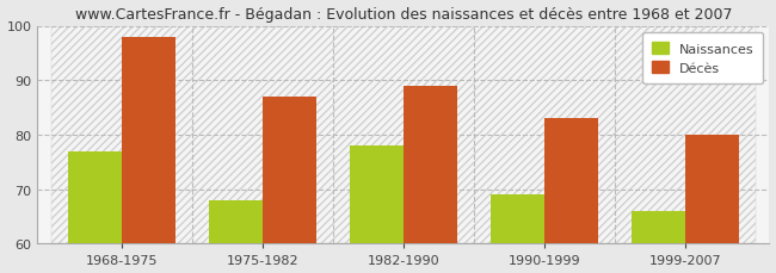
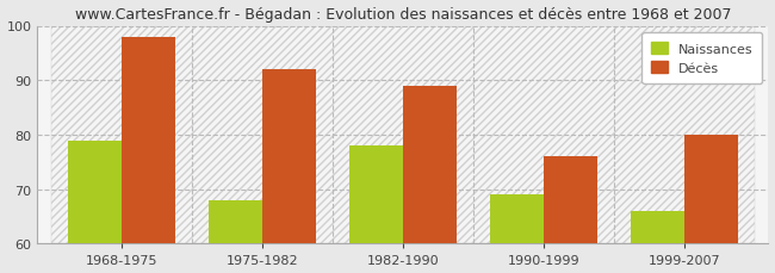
Naissances/1968-1975: 77 -> 79
Décès/1975-1982: 87 -> 92
Décès/1990-1999: 83 -> 76
